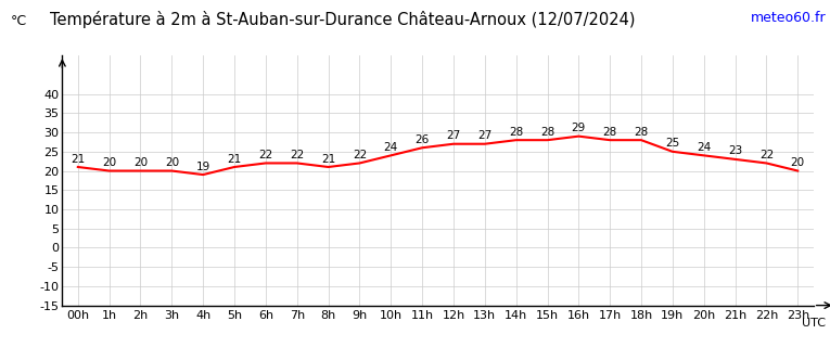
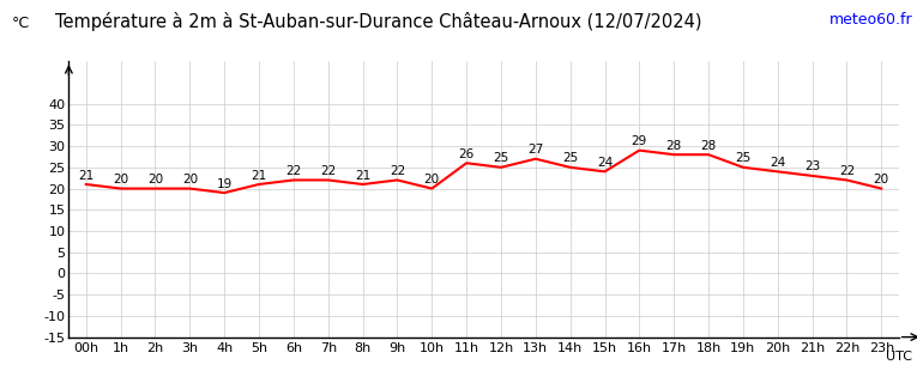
10h: 24 -> 20
12h: 27 -> 25
14h: 28 -> 25
15h: 28 -> 24
